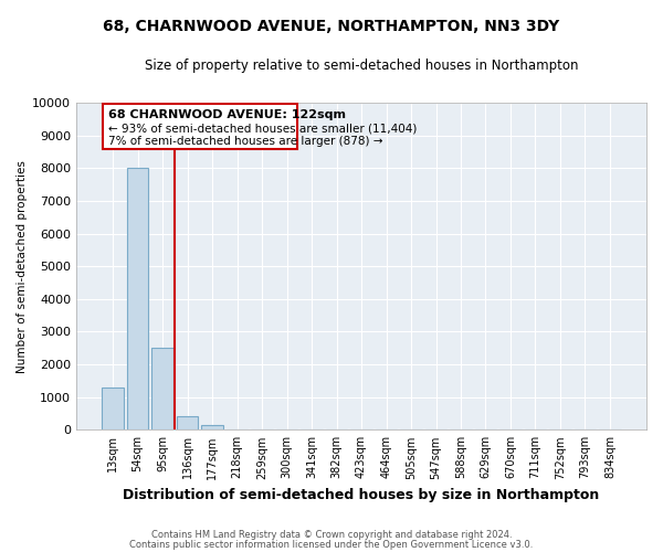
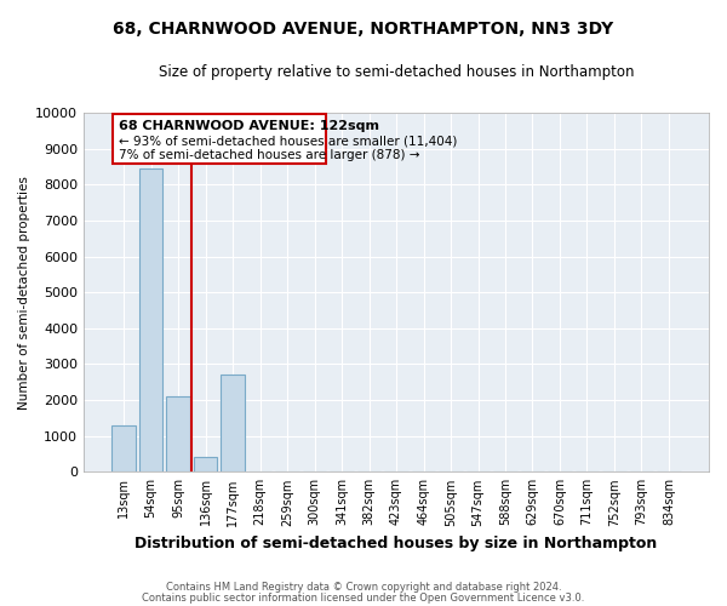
54sqm: 8000 -> 8450
95sqm: 2500 -> 2100
177sqm: 150 -> 2700
